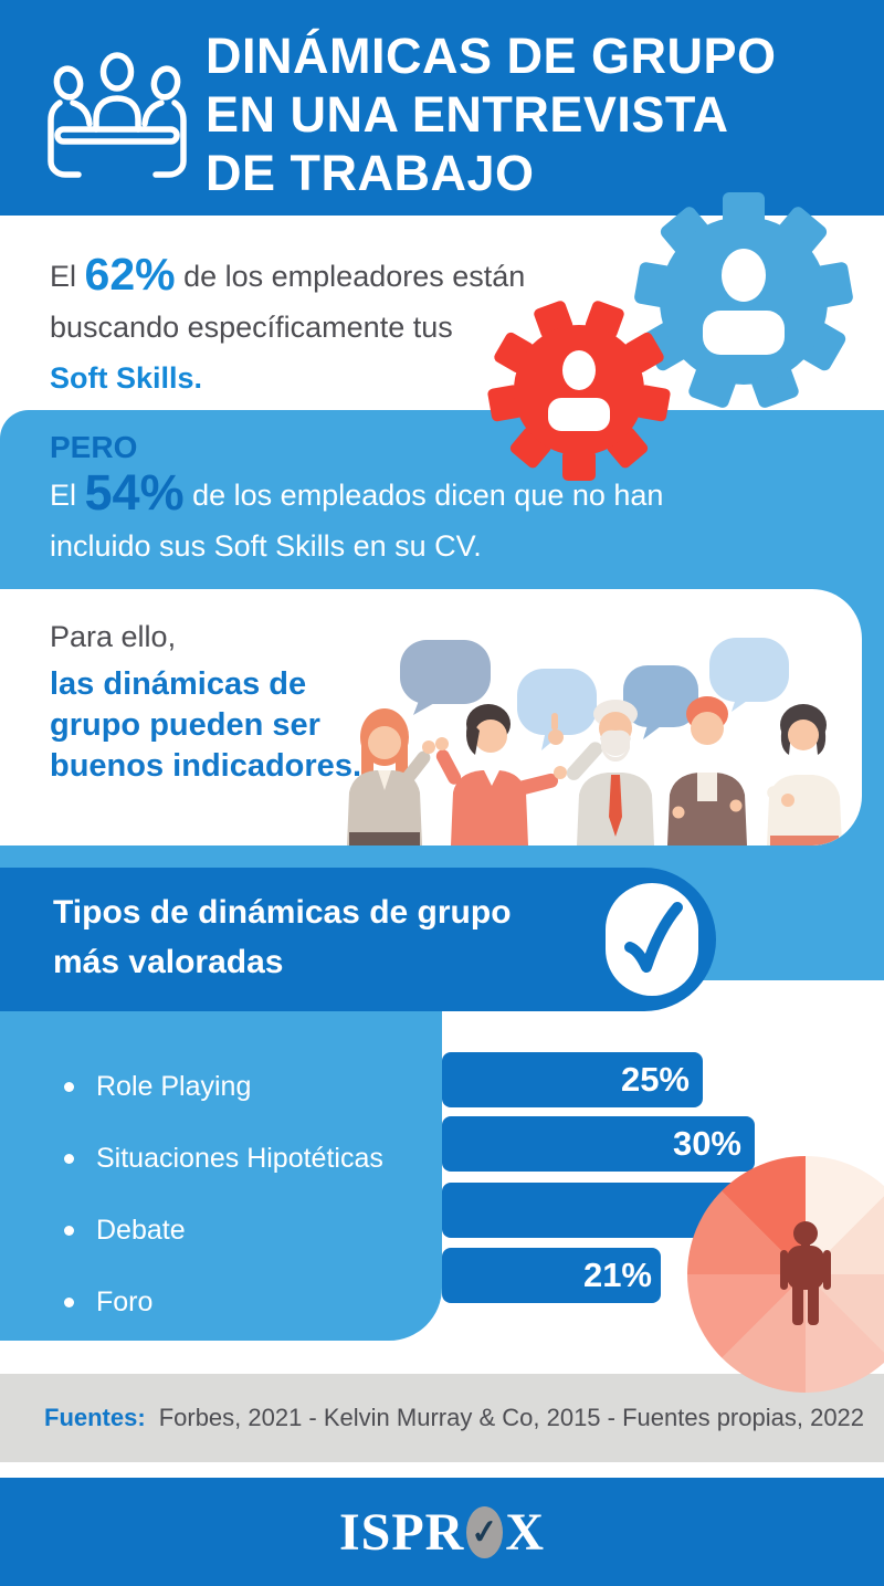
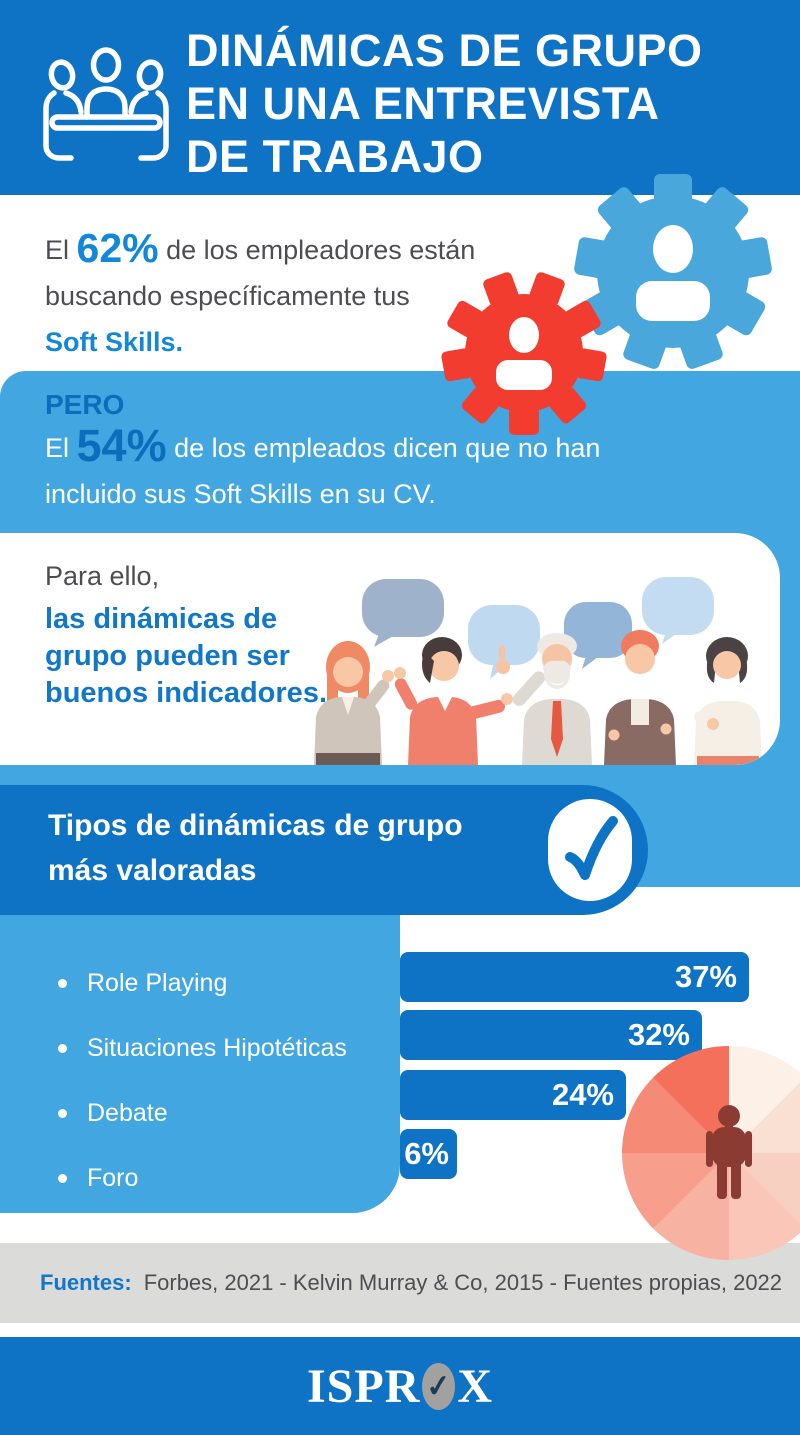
Role Playing: 25% -> 37%
Situaciones Hipotéticas: 30% -> 32%
Debate: 34% -> 24%
Foro: 21% -> 6%
